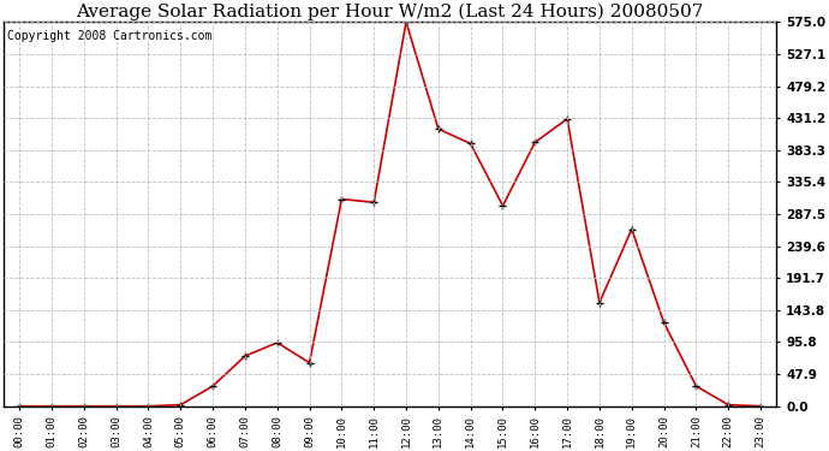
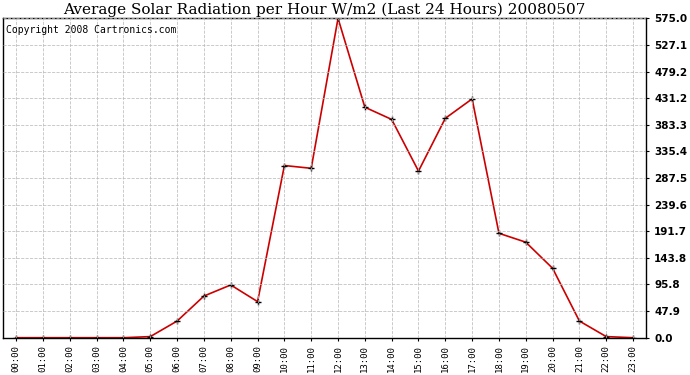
18:00: 155 -> 188
19:00: 265 -> 172
